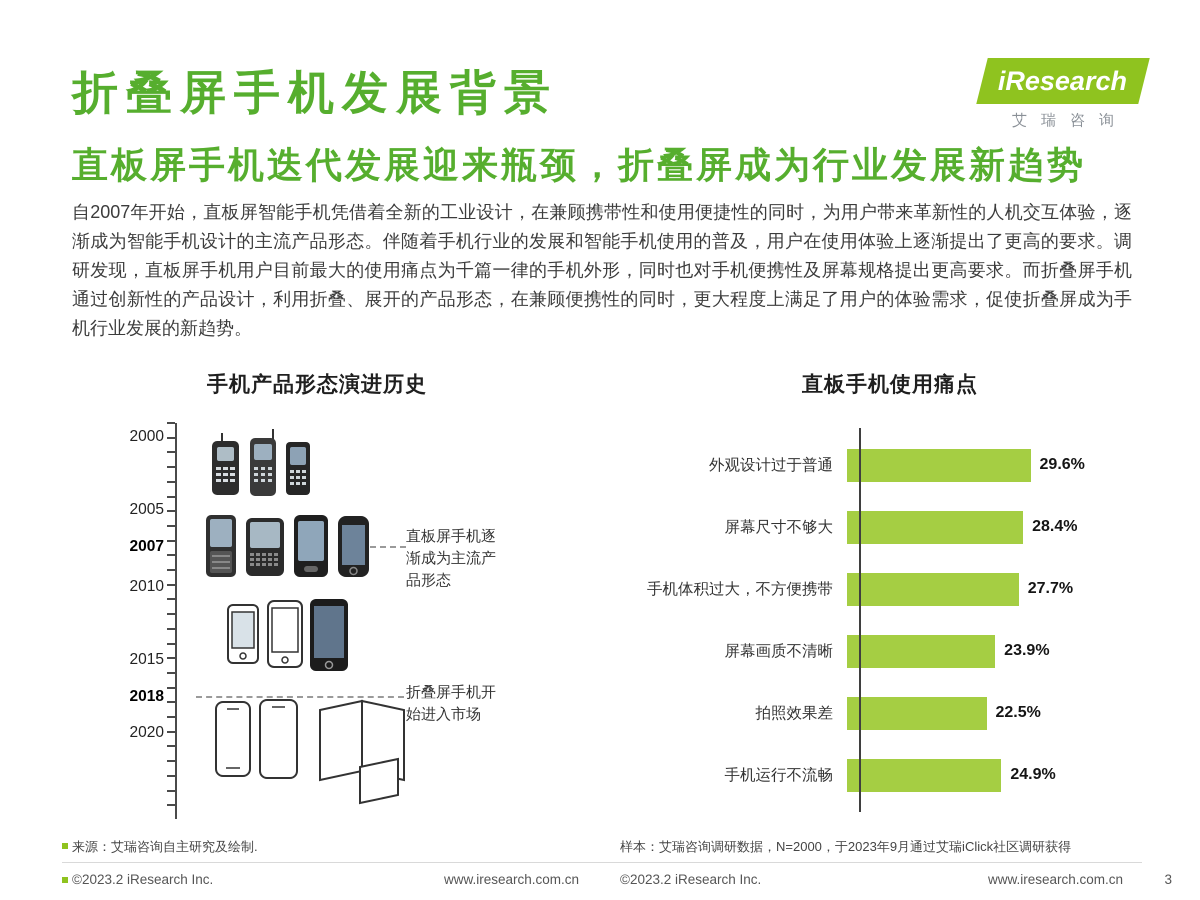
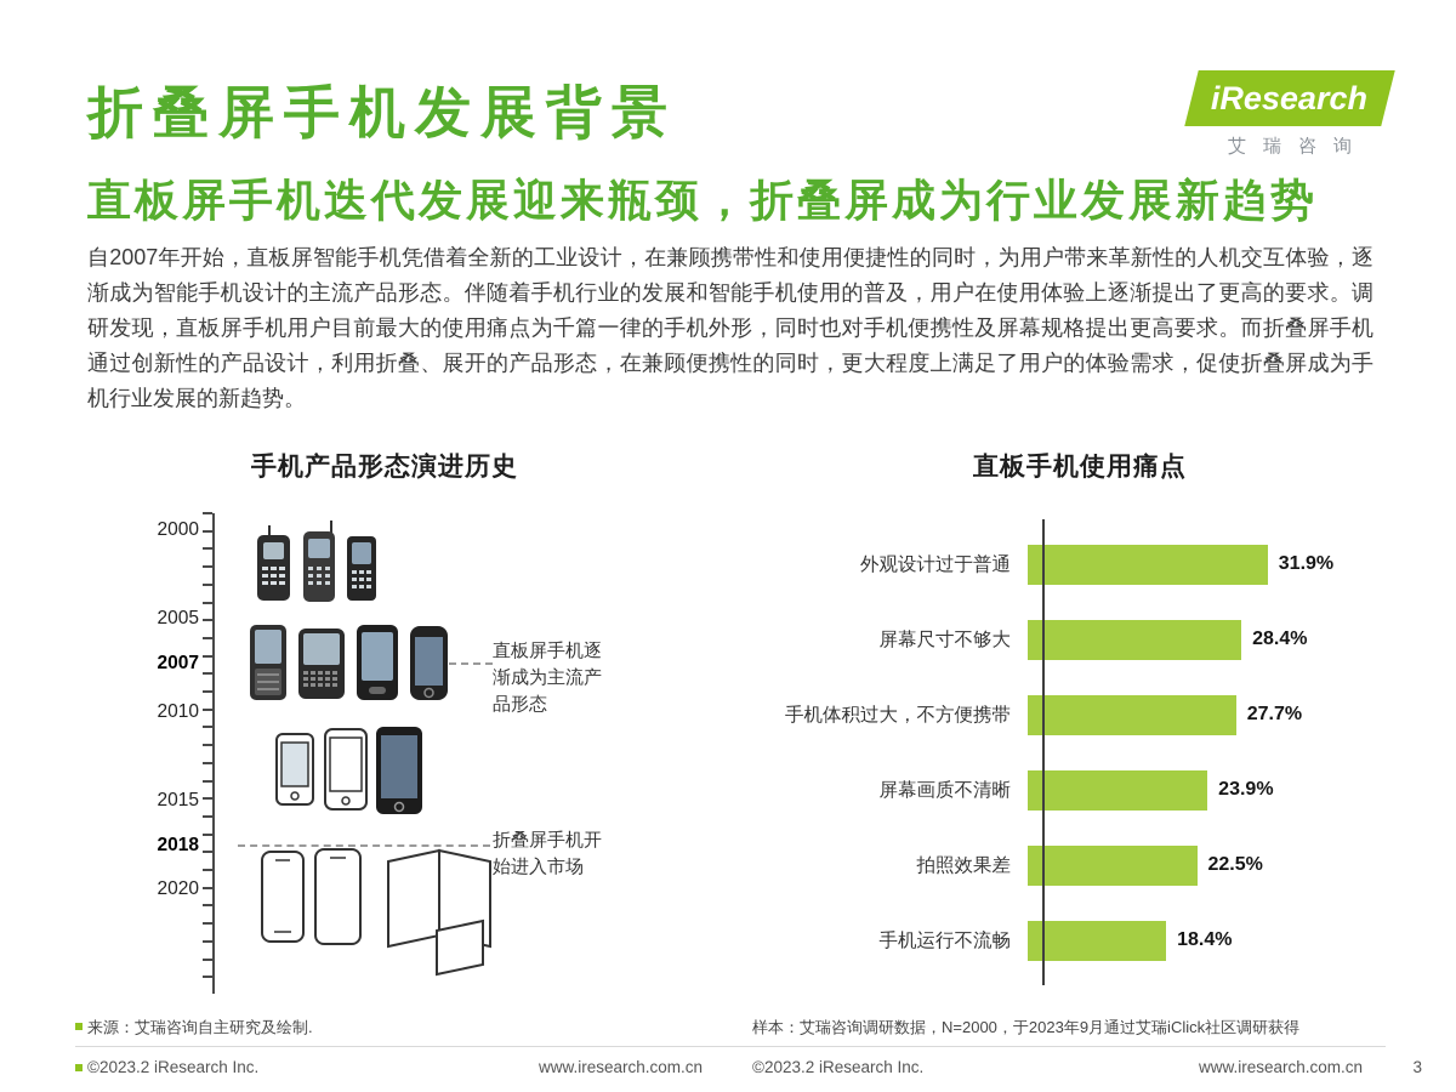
直板手机使用痛点/外观设计过于普通: 29.6% -> 31.9%
直板手机使用痛点/手机运行不流畅: 24.9% -> 18.4%
